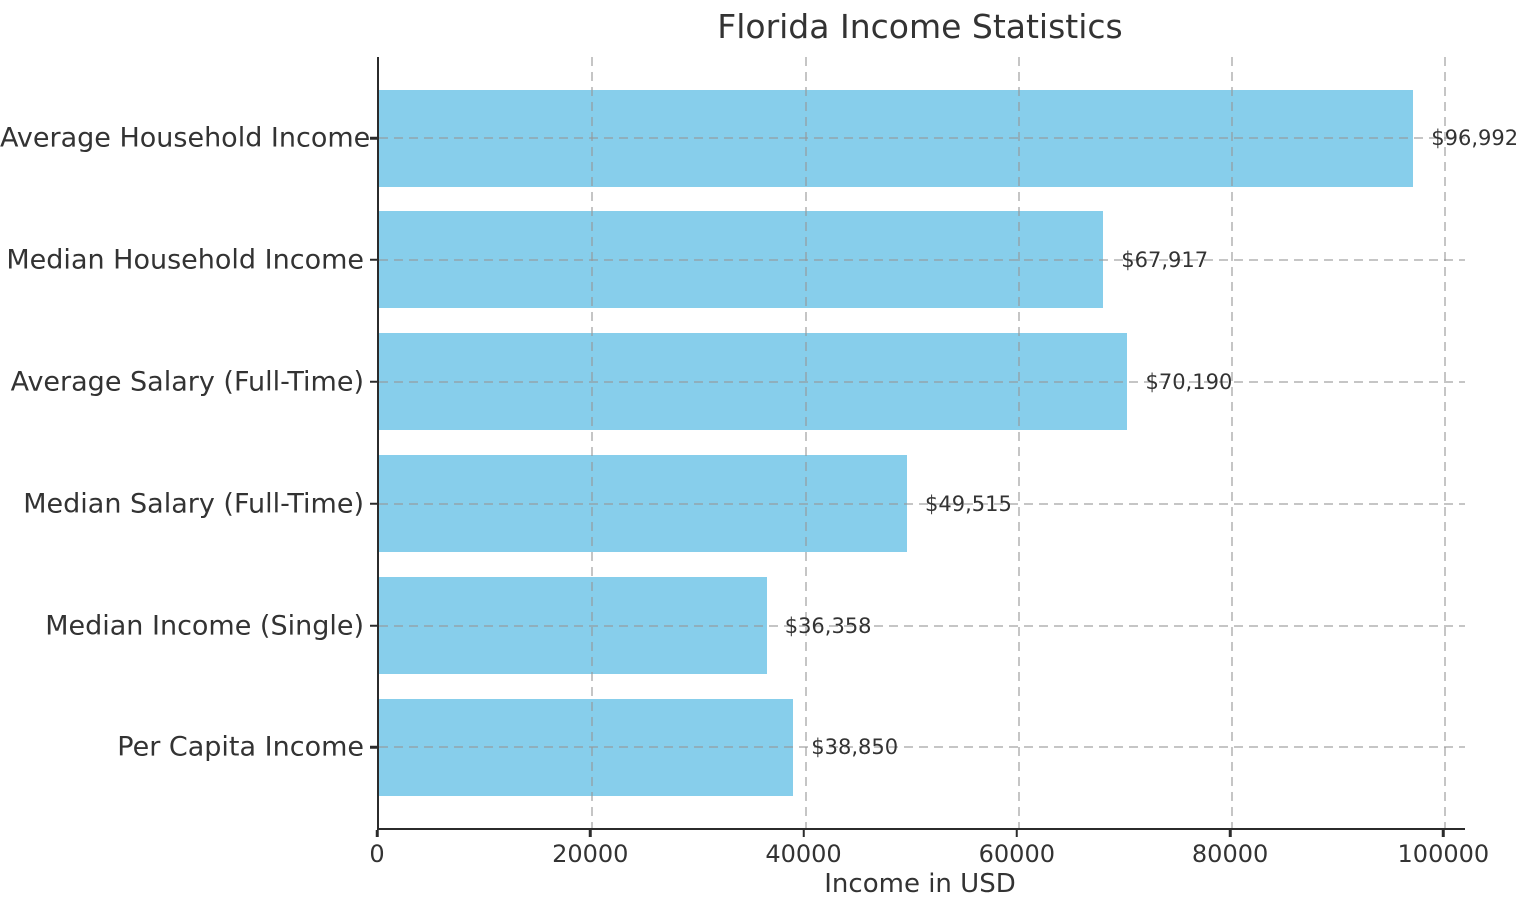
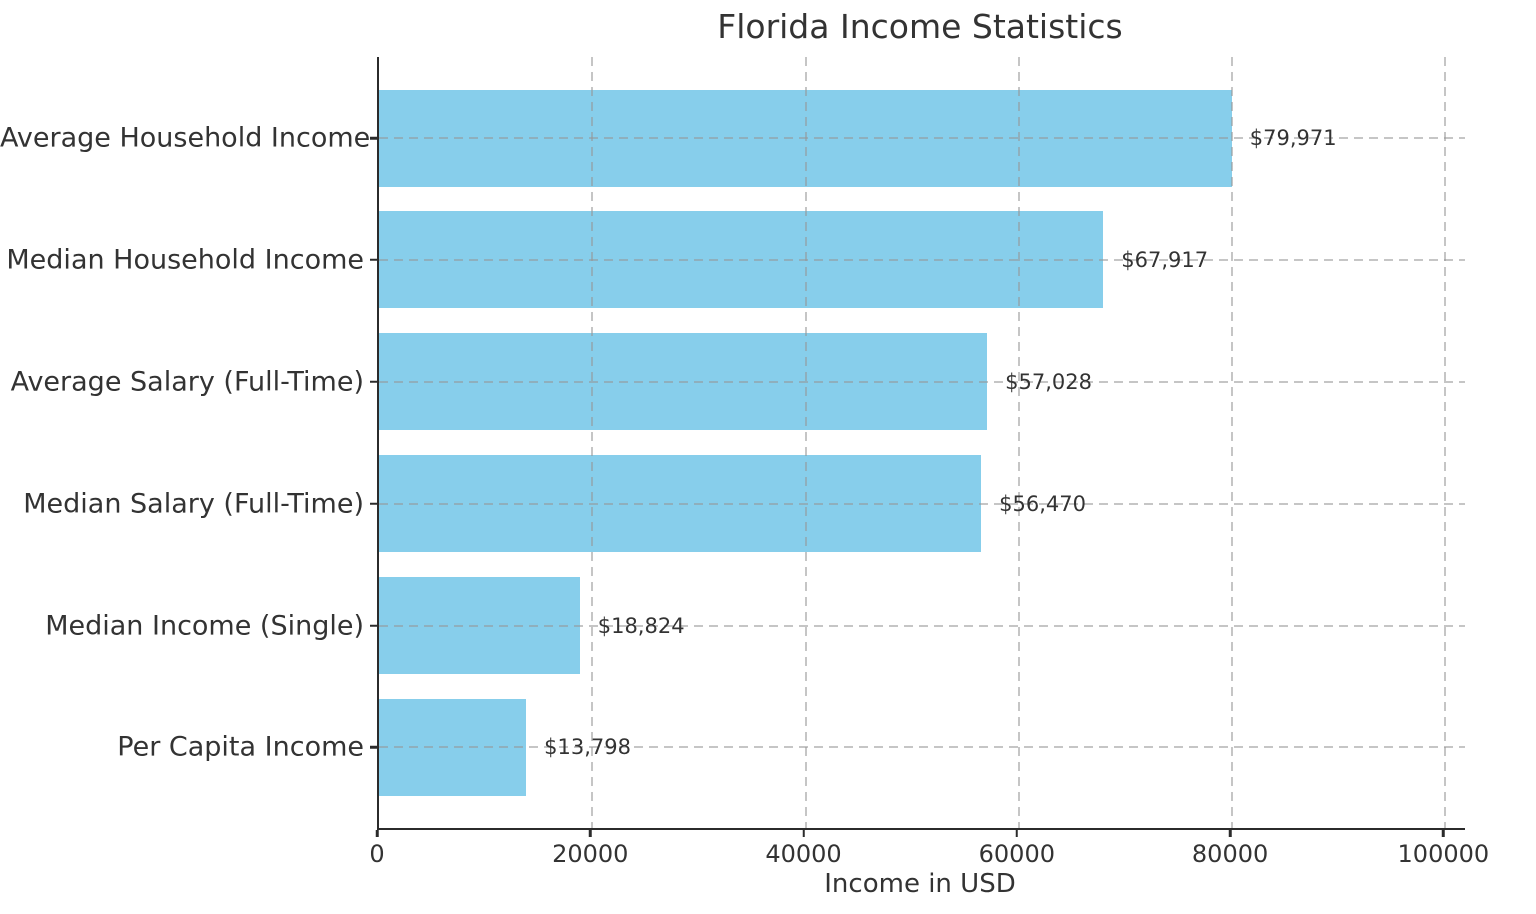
Average Household Income: $96,992 -> $79,971
Average Salary (Full-Time): $70,190 -> $57,028
Median Salary (Full-Time): $49,515 -> $56,470
Median Income (Single): $36,358 -> $18,824
Per Capita Income: $38,850 -> $13,798
